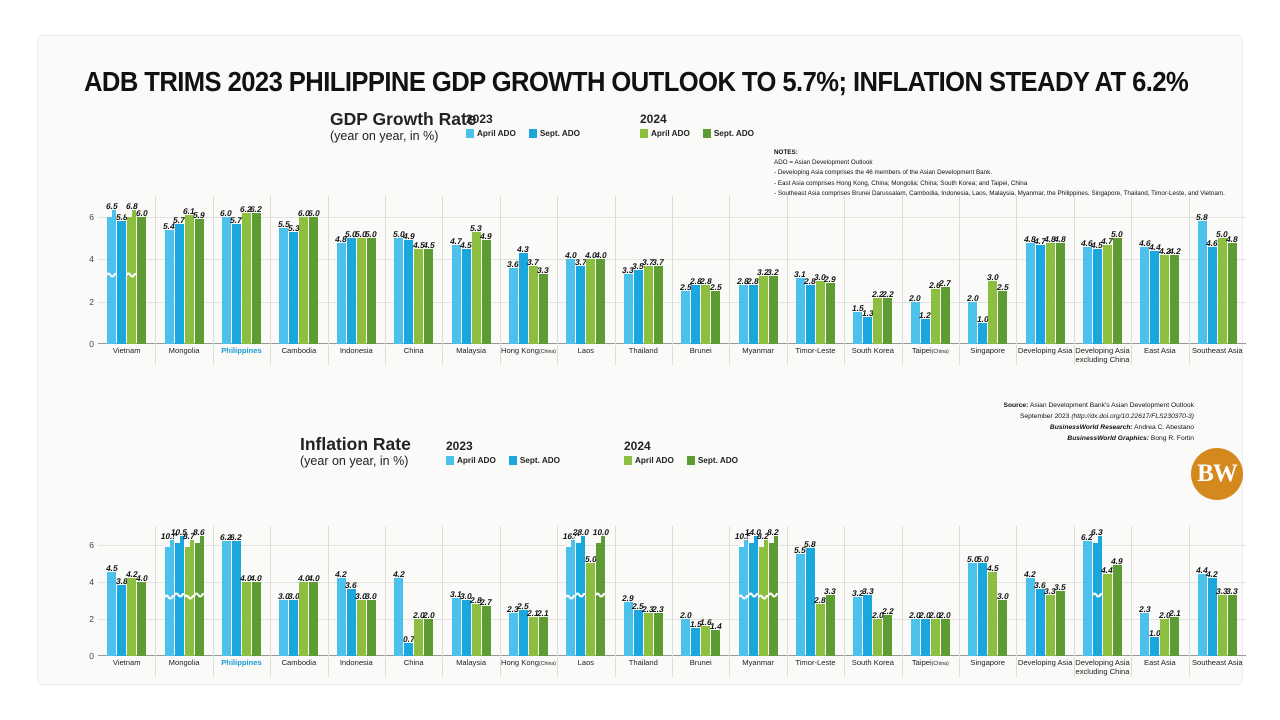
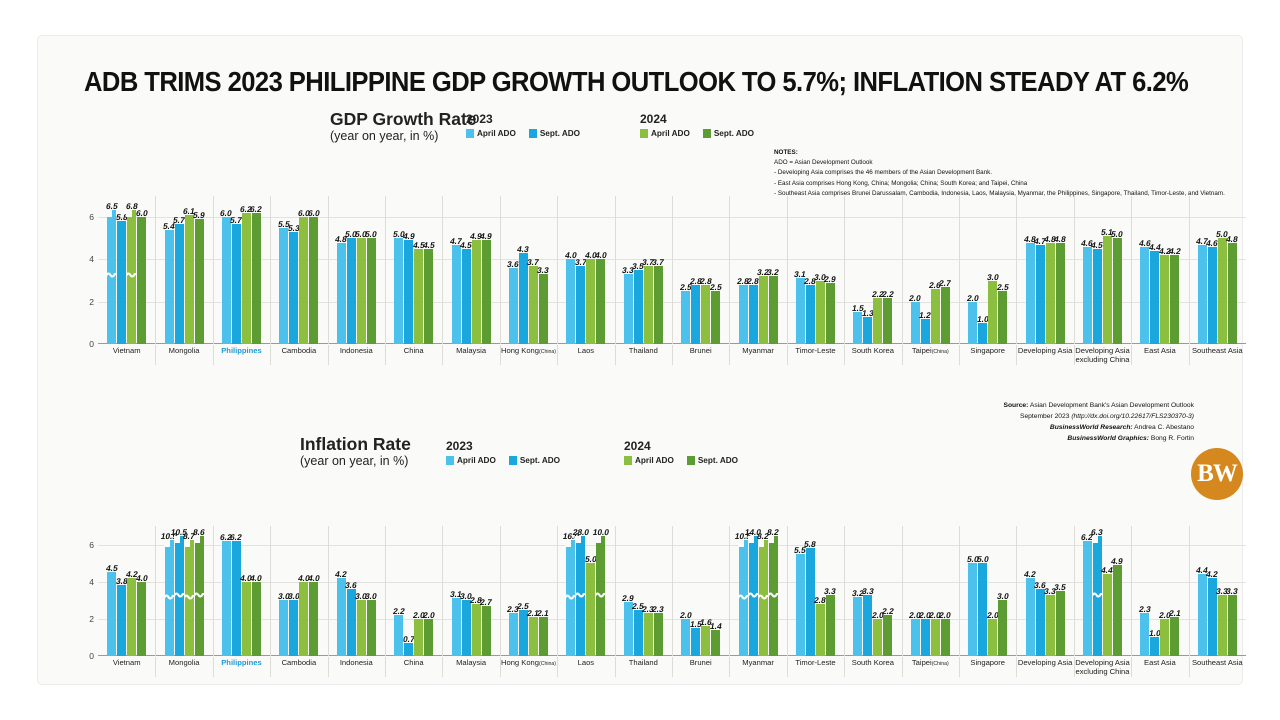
GDP Growth Rate/2024 April ADO/Malaysia: 5.3 -> 4.9
GDP Growth Rate/2024 April ADO/Developing Asia excluding China: 4.7 -> 5.1
GDP Growth Rate/2023 April ADO/Southeast Asia: 5.8 -> 4.7
Inflation Rate/2023 April ADO/China: 4.2 -> 2.2
Inflation Rate/2024 April ADO/Singapore: 4.5 -> 2.0
